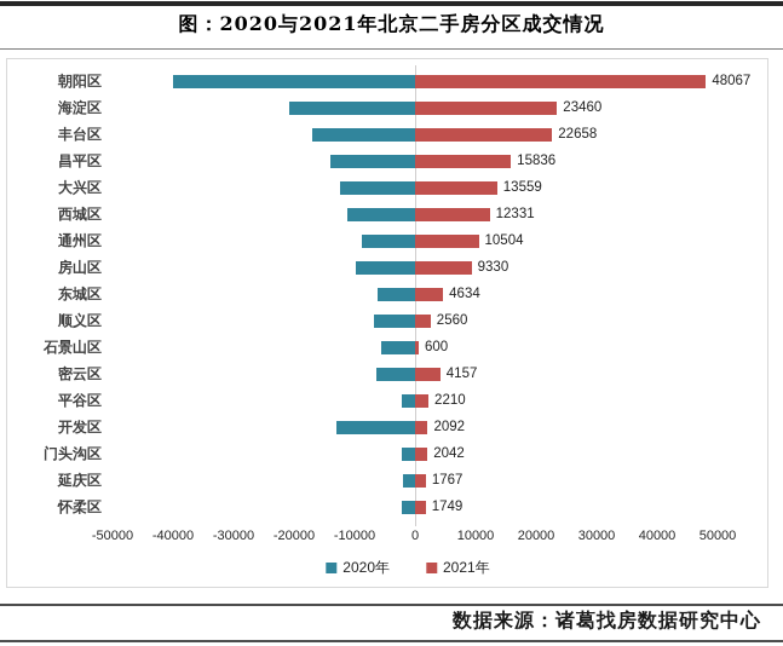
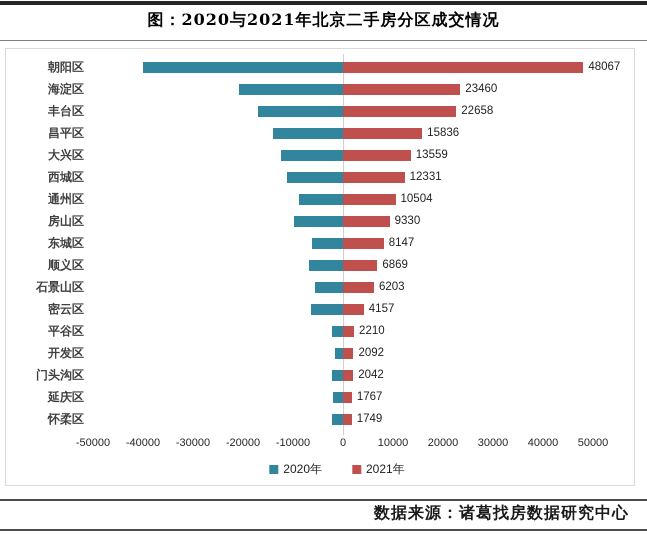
2021年/东城区: 4634 -> 8147
2021年/顺义区: 2560 -> 6869
2021年/石景山区: 600 -> 6203
2020年/开发区: 13000 -> 2000
